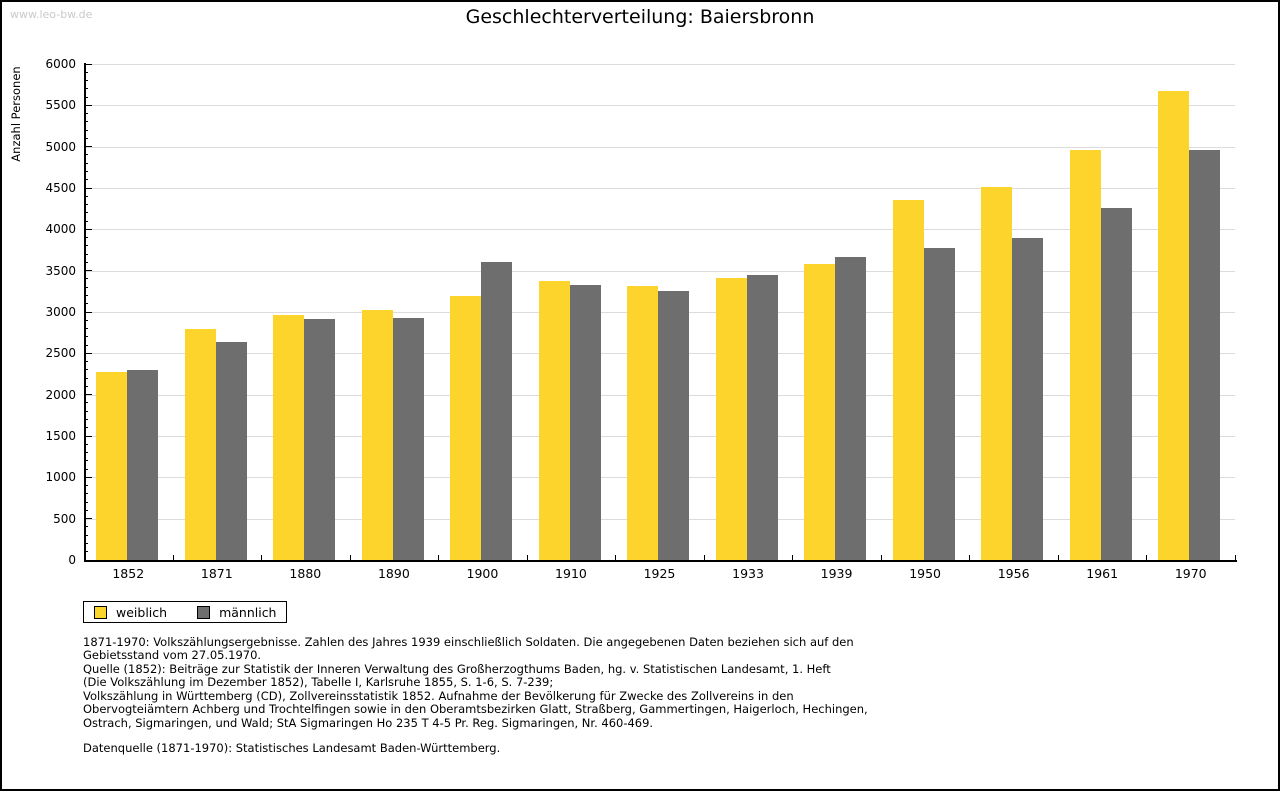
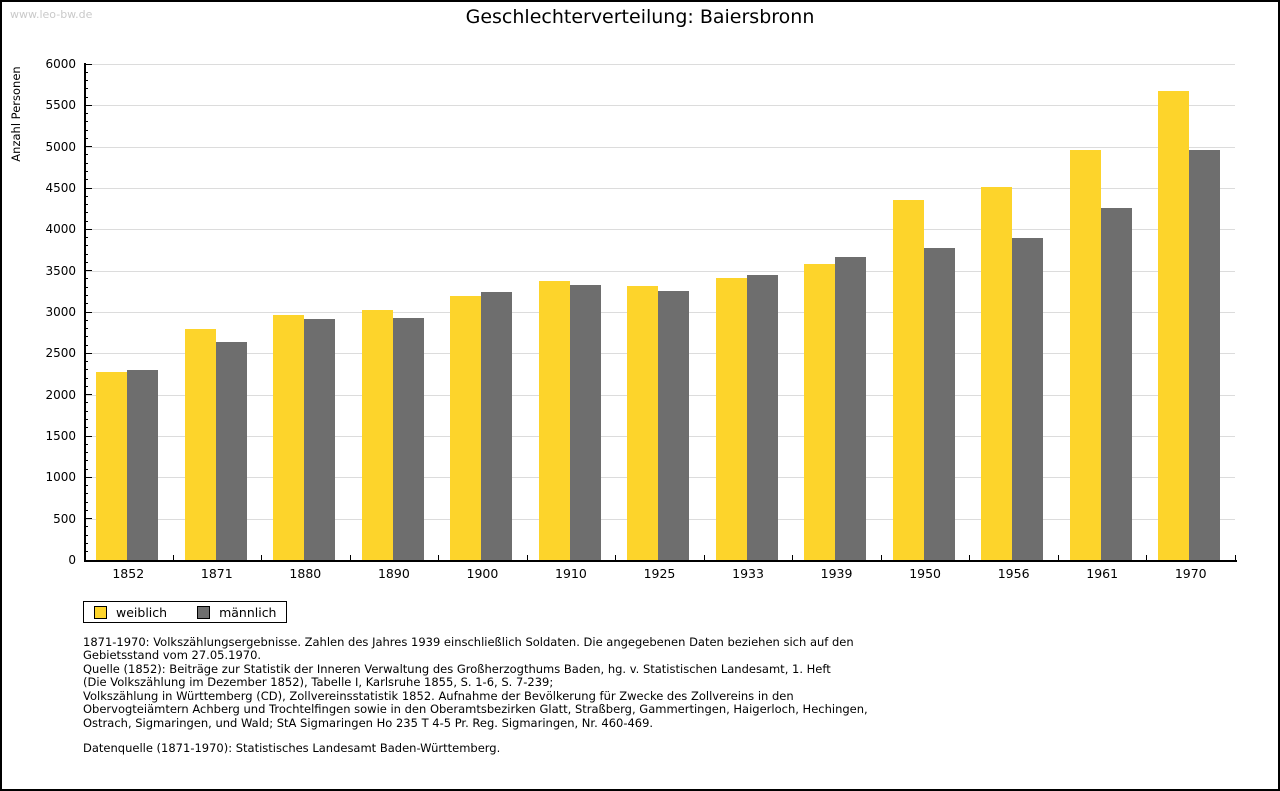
männlich/1900: 3600 -> 3200
